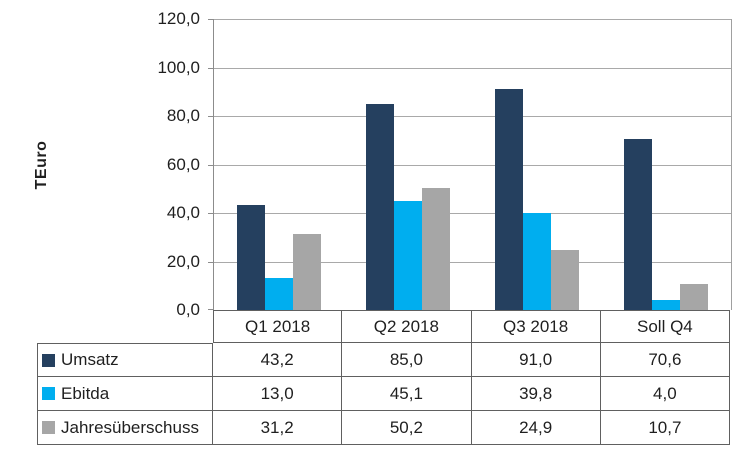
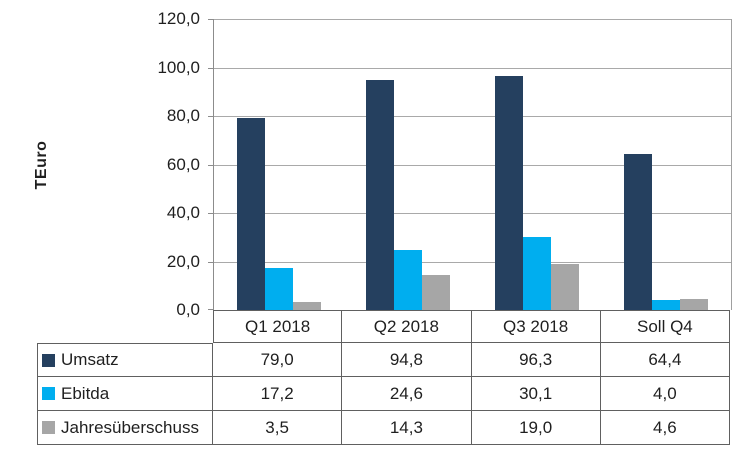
Umsatz/Q1 2018: 43,2 -> 79,0
Ebitda/Q1 2018: 13,0 -> 17,2
Jahresüberschuss/Q1 2018: 31,2 -> 3,5
Umsatz/Q2 2018: 85,0 -> 94,8
Ebitda/Q2 2018: 45,1 -> 24,6
Jahresüberschuss/Q2 2018: 50,2 -> 14,3
Umsatz/Q3 2018: 91,0 -> 96,3
Ebitda/Q3 2018: 39,8 -> 30,1
Jahresüberschuss/Q3 2018: 24,9 -> 19,0
Umsatz/Soll Q4: 70,6 -> 64,4
Jahresüberschuss/Soll Q4: 10,7 -> 4,6
